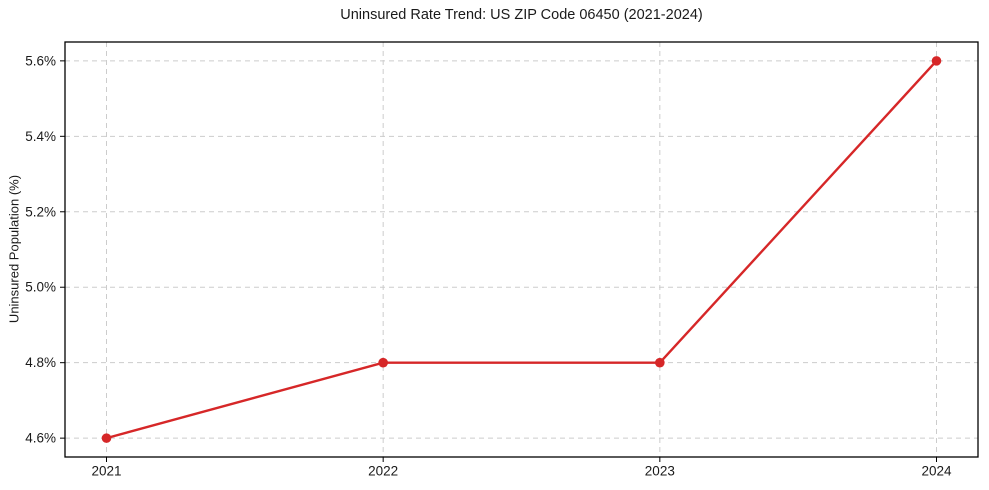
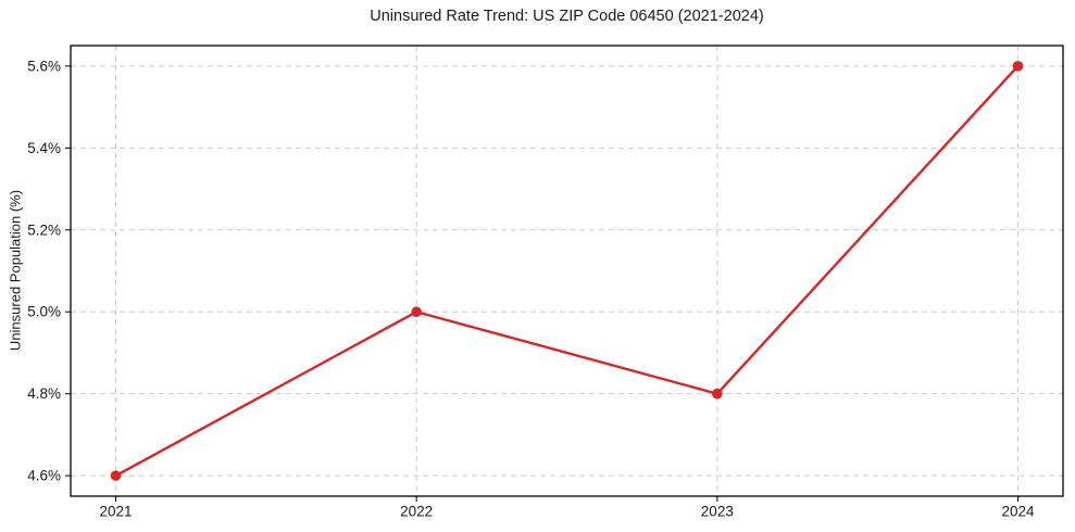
2022: 4.8% -> 5.0%
